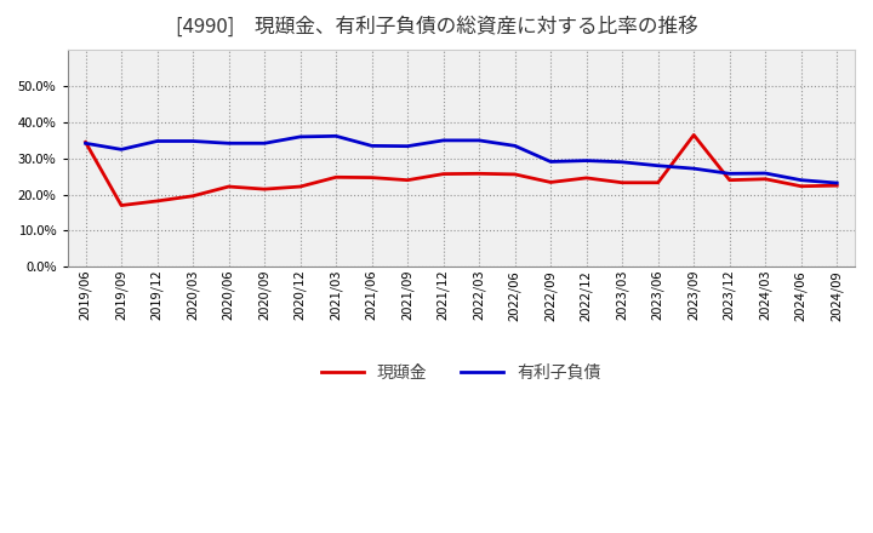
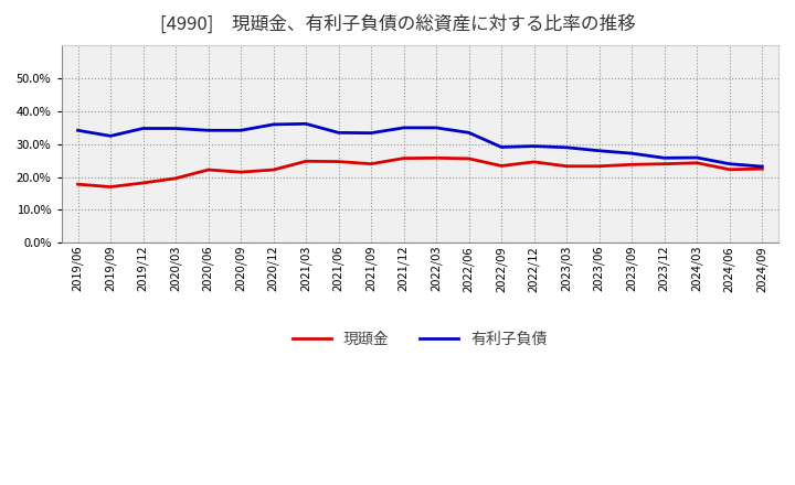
現頲金/2019/06: 34.5% -> 17.8%
現頲金/2023/09: 36.5% -> 23.8%
